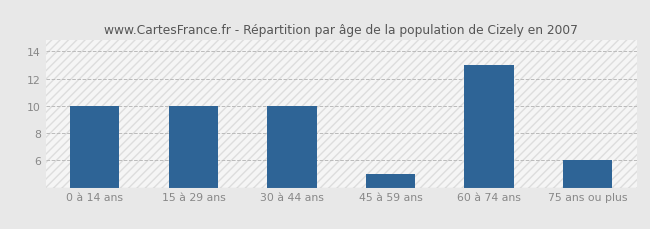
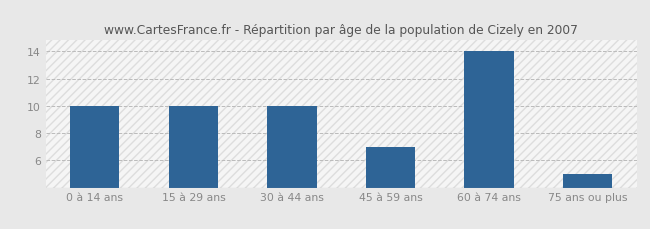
45 à 59 ans: 5 -> 7
60 à 74 ans: 13 -> 14
75 ans ou plus: 6 -> 5
